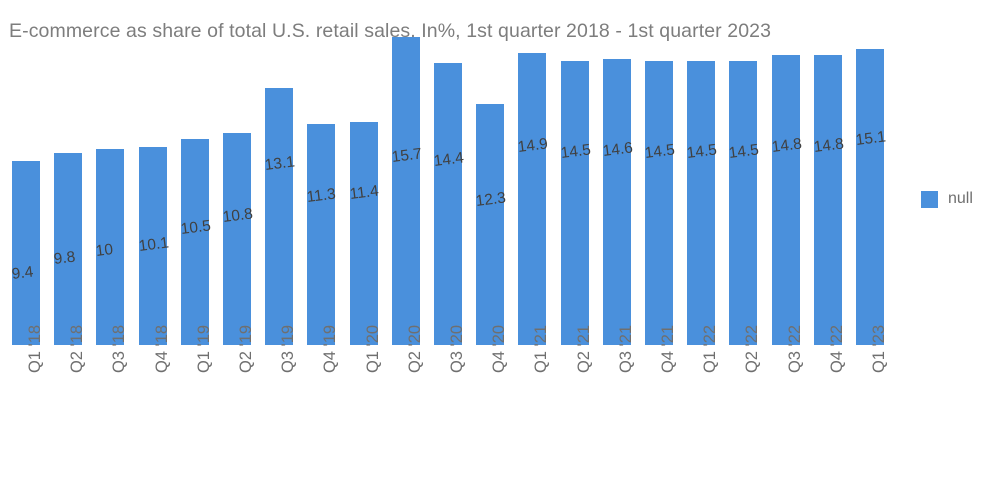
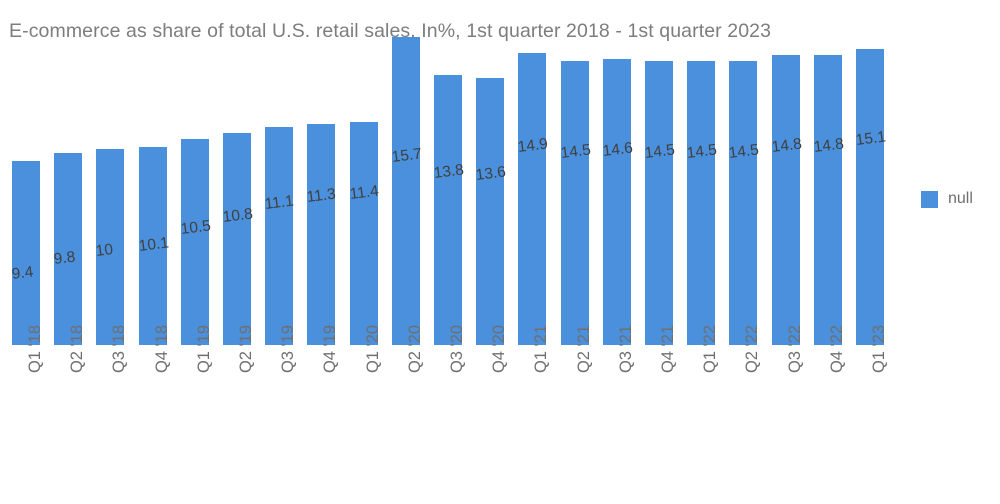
Q3 '19: 13.1 -> 11.1
Q3 '20: 14.4 -> 13.8
Q4 '20: 12.3 -> 13.6
